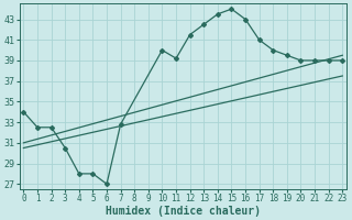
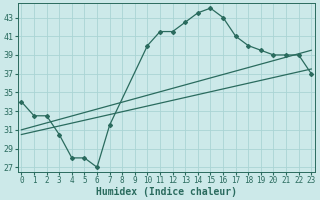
7: 32.8 -> 31.5
11: 39.2 -> 41.5
23: 39.0 -> 37.0
